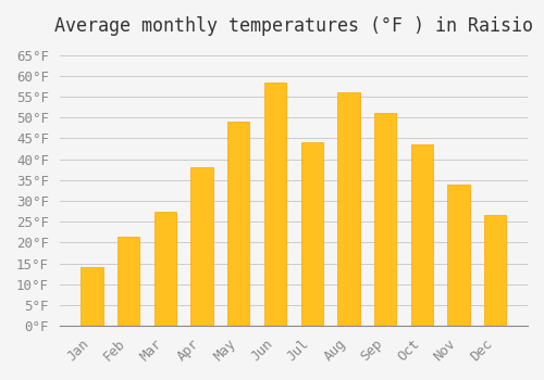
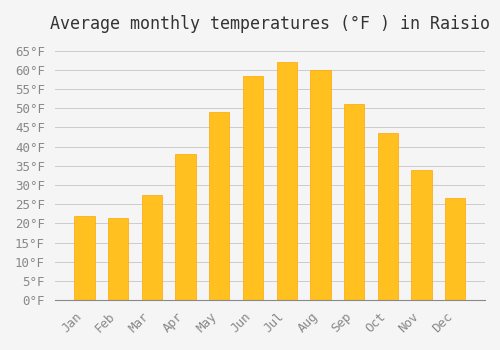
Jan: 14.0°F -> 22.0°F
Jul: 44.0°F -> 62.0°F
Aug: 56.0°F -> 60.0°F
